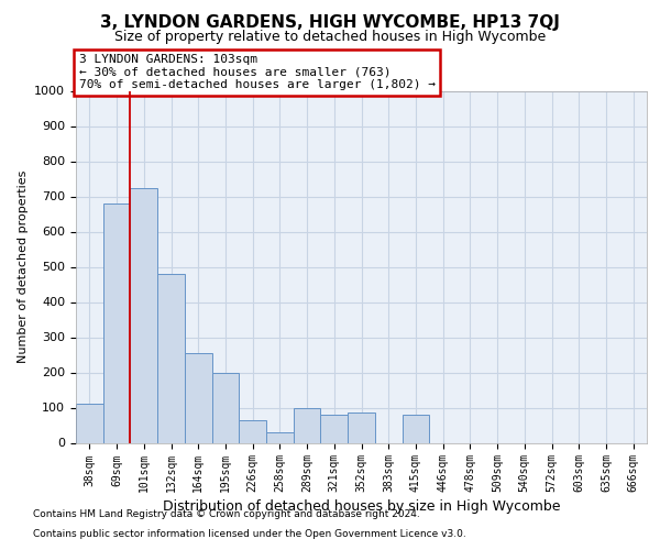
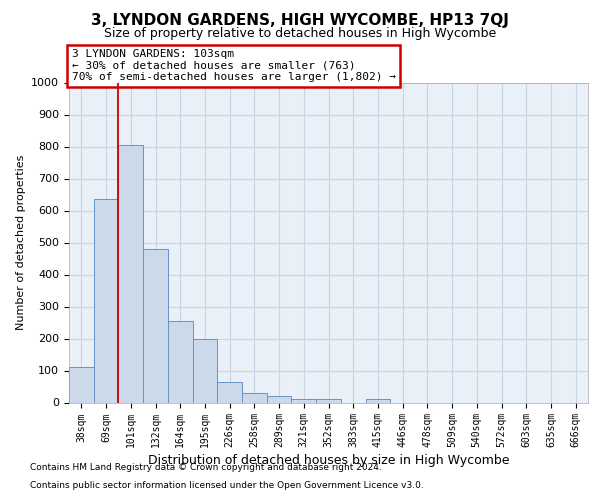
69sqm: 680 -> 635
101sqm: 725 -> 805
289sqm: 100 -> 20
321sqm: 80 -> 10
352sqm: 85 -> 10
415sqm: 80 -> 10
